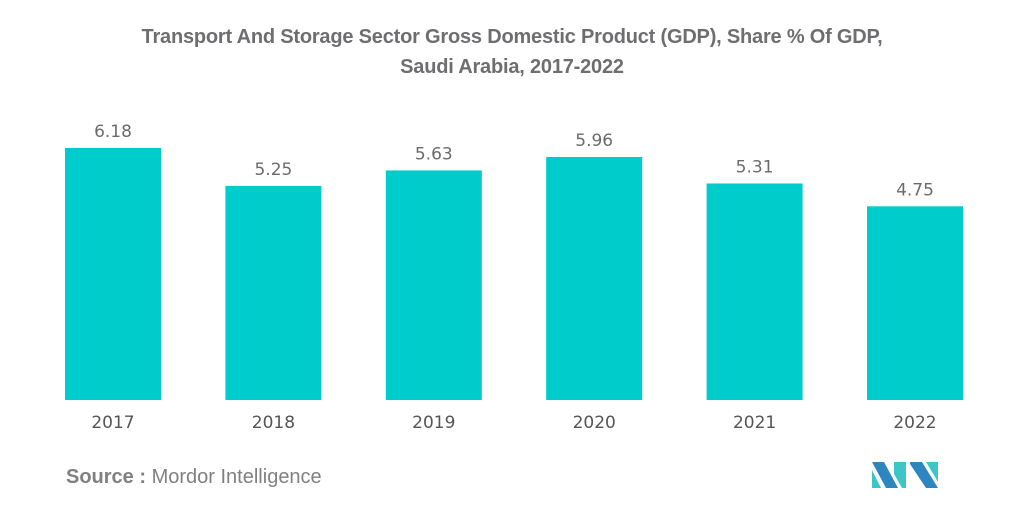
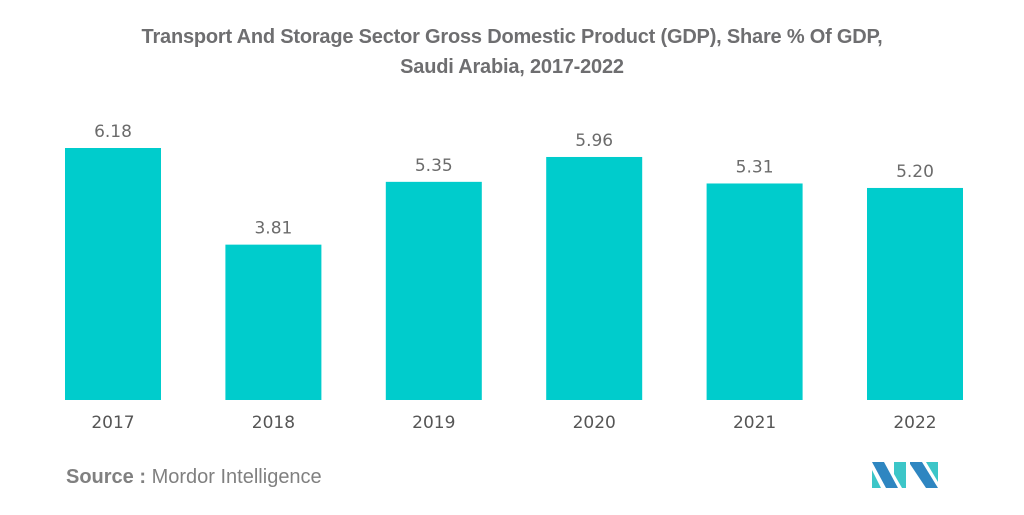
2018: 5.25 -> 3.81
2019: 5.63 -> 5.35
2022: 4.75 -> 5.20
